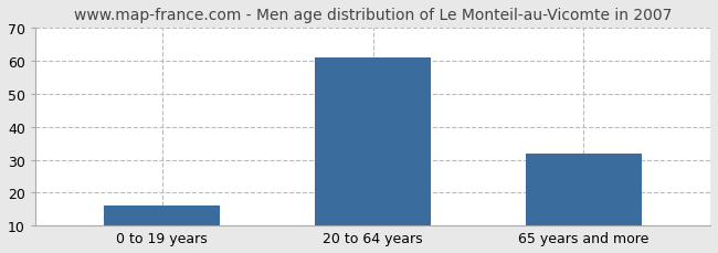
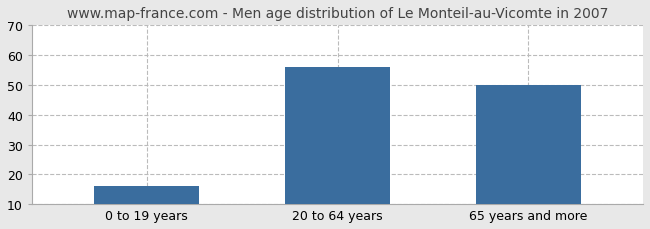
20 to 64 years: 61 -> 56
65 years and more: 32 -> 50
